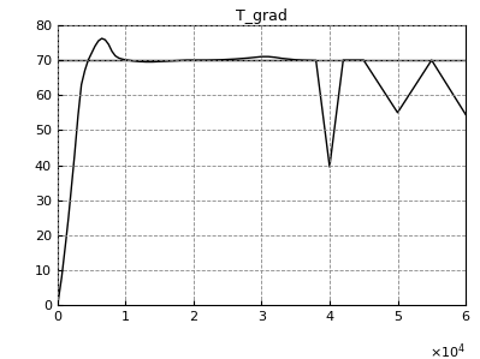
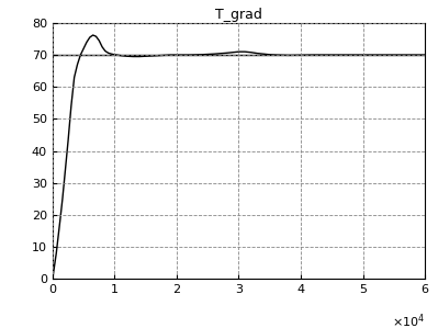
4: 39.5 -> 70.0
5: 55.0 -> 70.0
6: 54.5 -> 70.0
